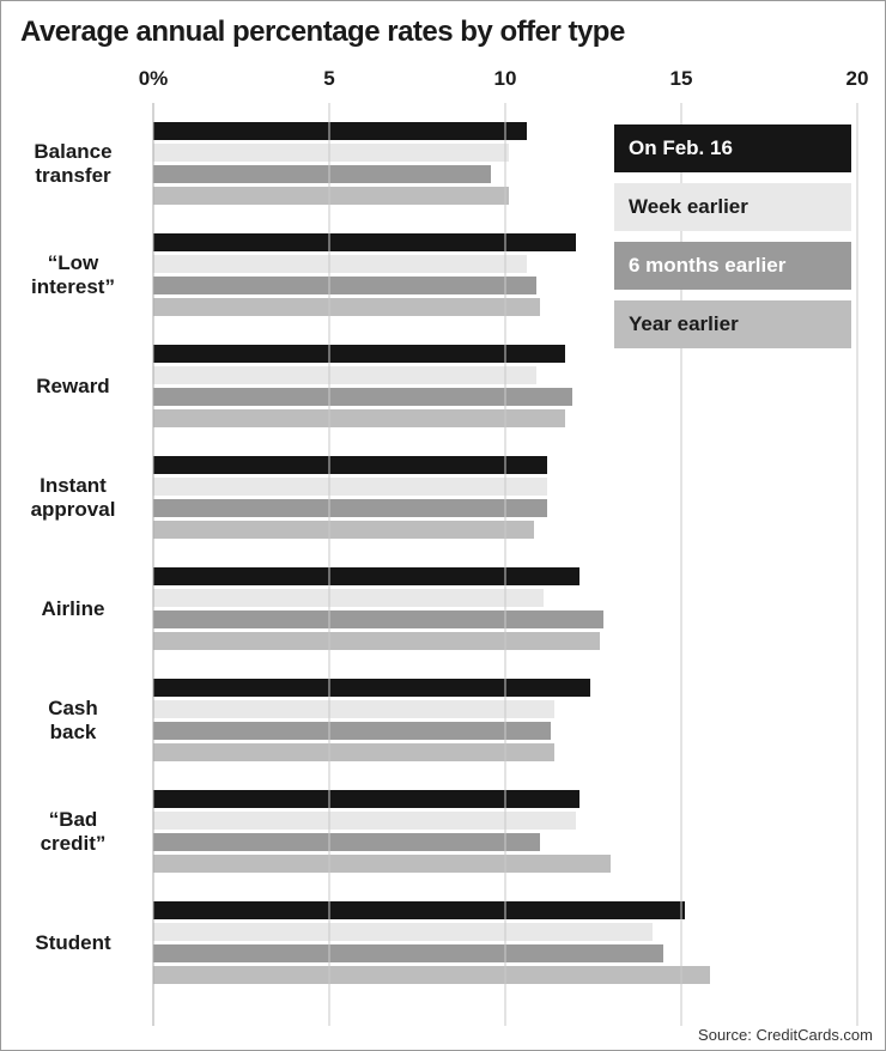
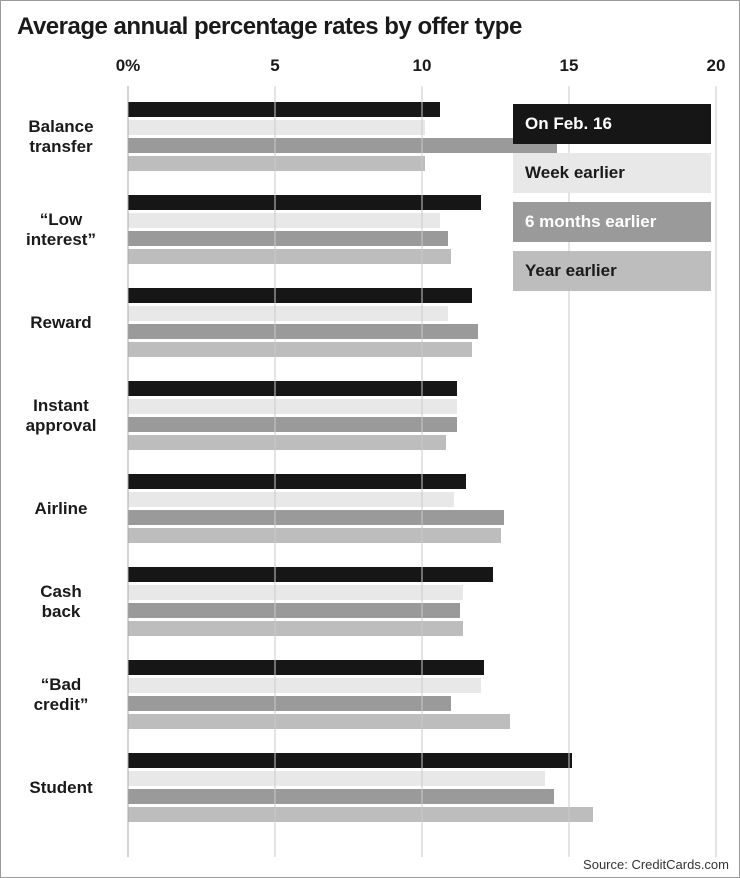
6 months earlier/Balance transfer: 9.6 -> 14.6
On Feb. 16/Airline: 12.1 -> 11.5
